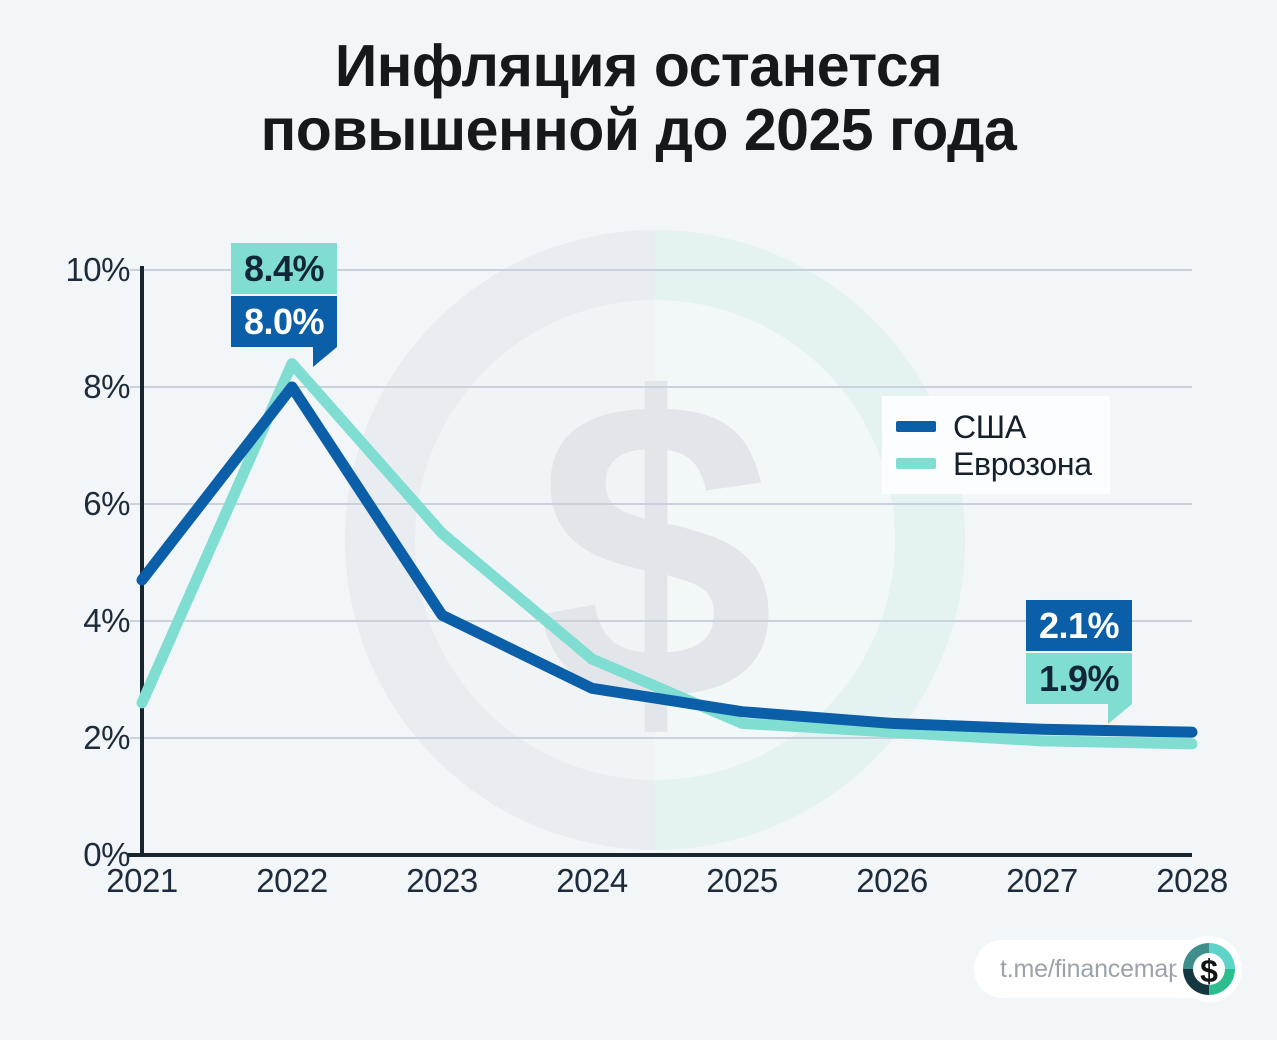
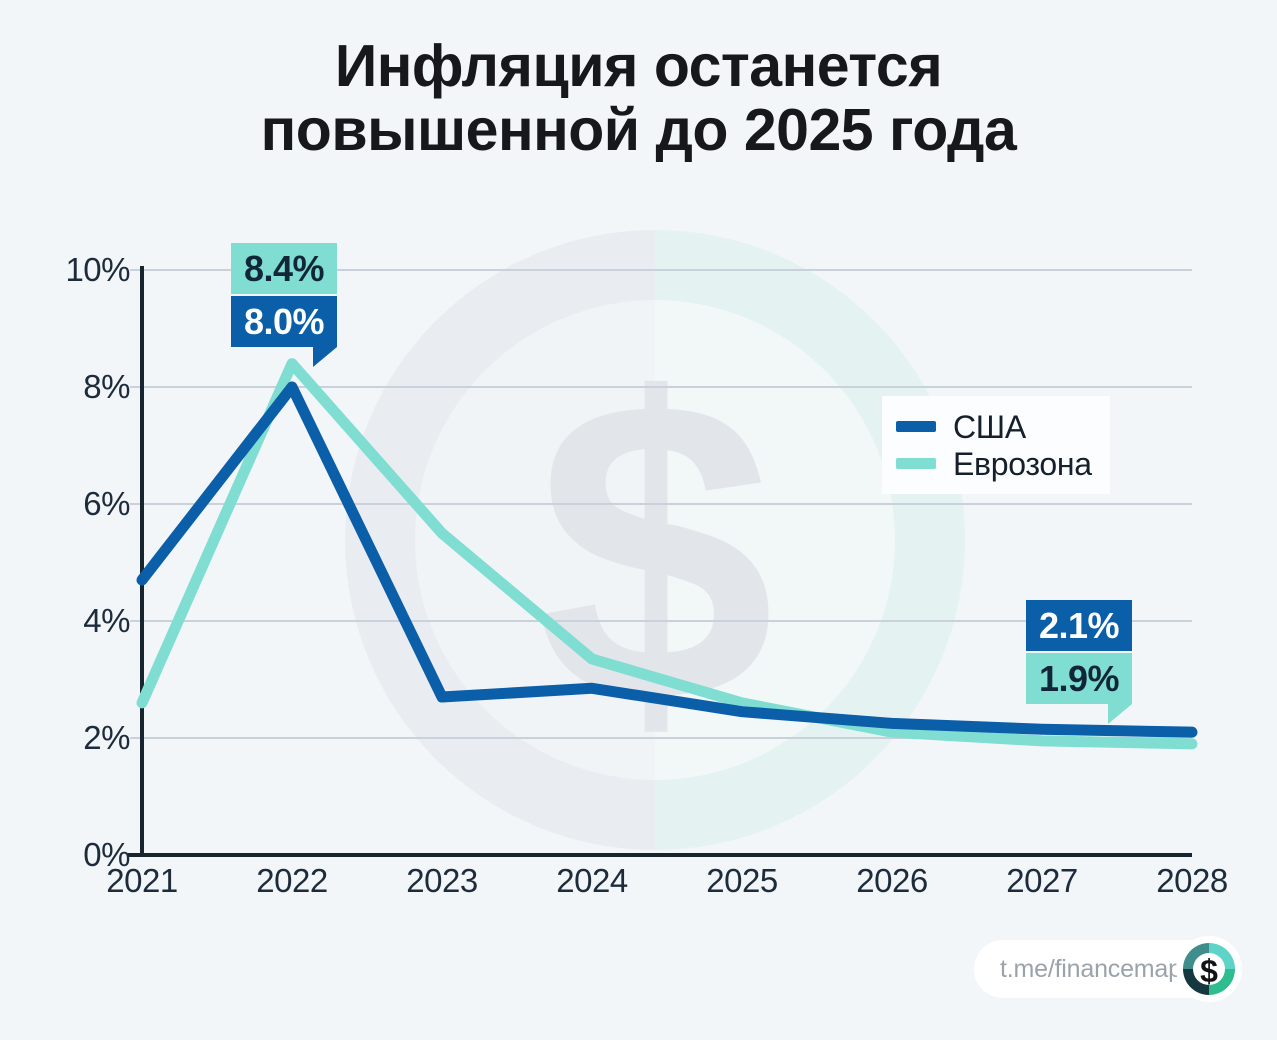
США/2023: 4.1% -> 2.7%
Еврозона/2025: 2.2% -> 2.6%
